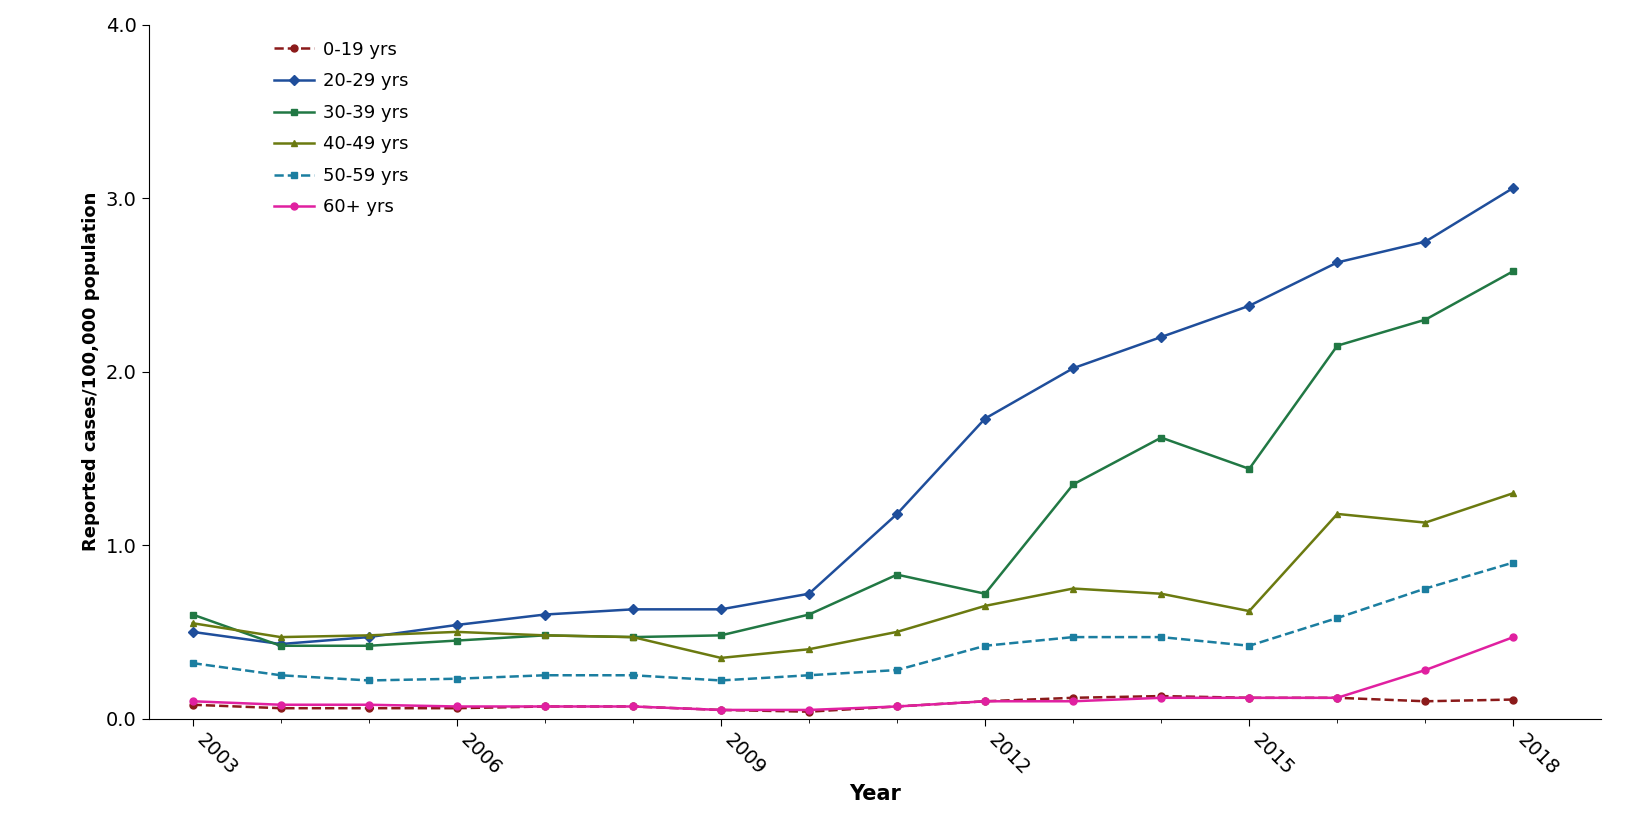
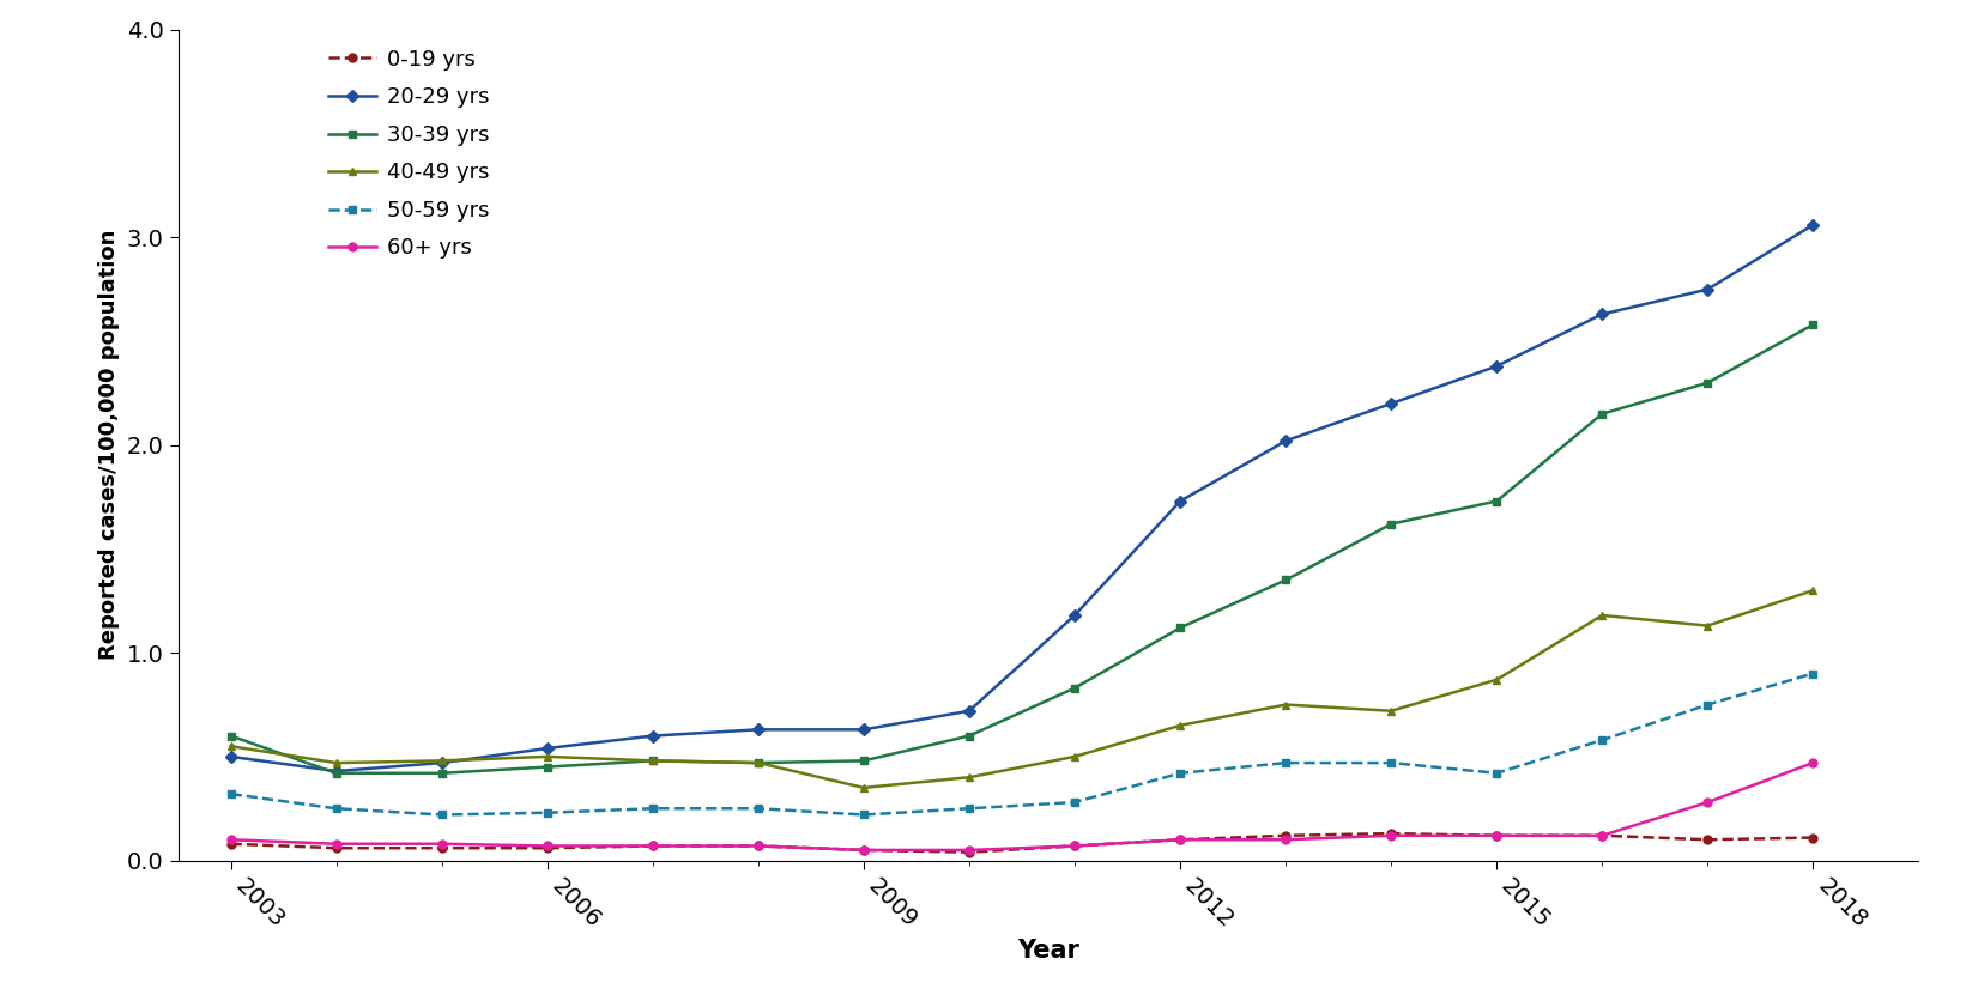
30-39 yrs/2012: 0.72 -> 1.12
30-39 yrs/2015: 1.44 -> 1.73
40-49 yrs/2015: 0.62 -> 0.87
